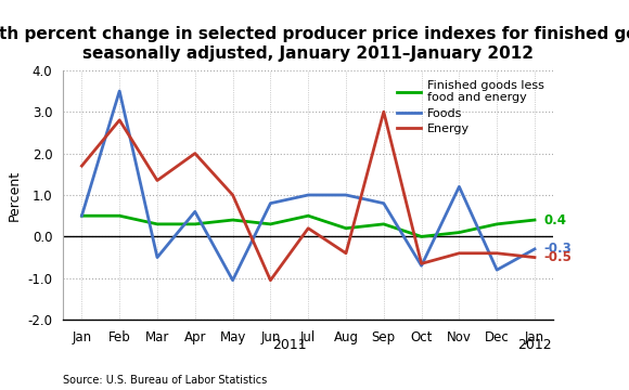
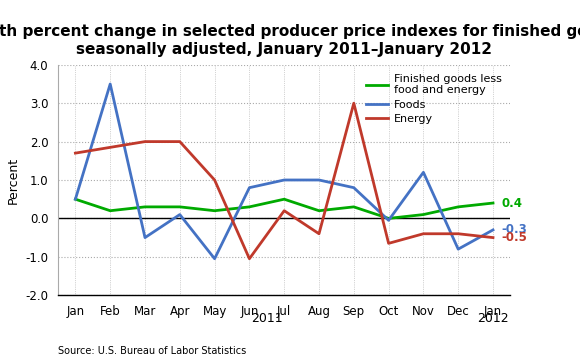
Finished goods less food and energy/Feb: 0.5 -> 0.2
Energy/Feb: 2.80 -> 1.85
Energy/Mar: 1.35 -> 2.00
Foods/Apr: 0.60 -> 0.10
Finished goods less food and energy/May: 0.4 -> 0.2
Foods/Oct: -0.70 -> -0.05
